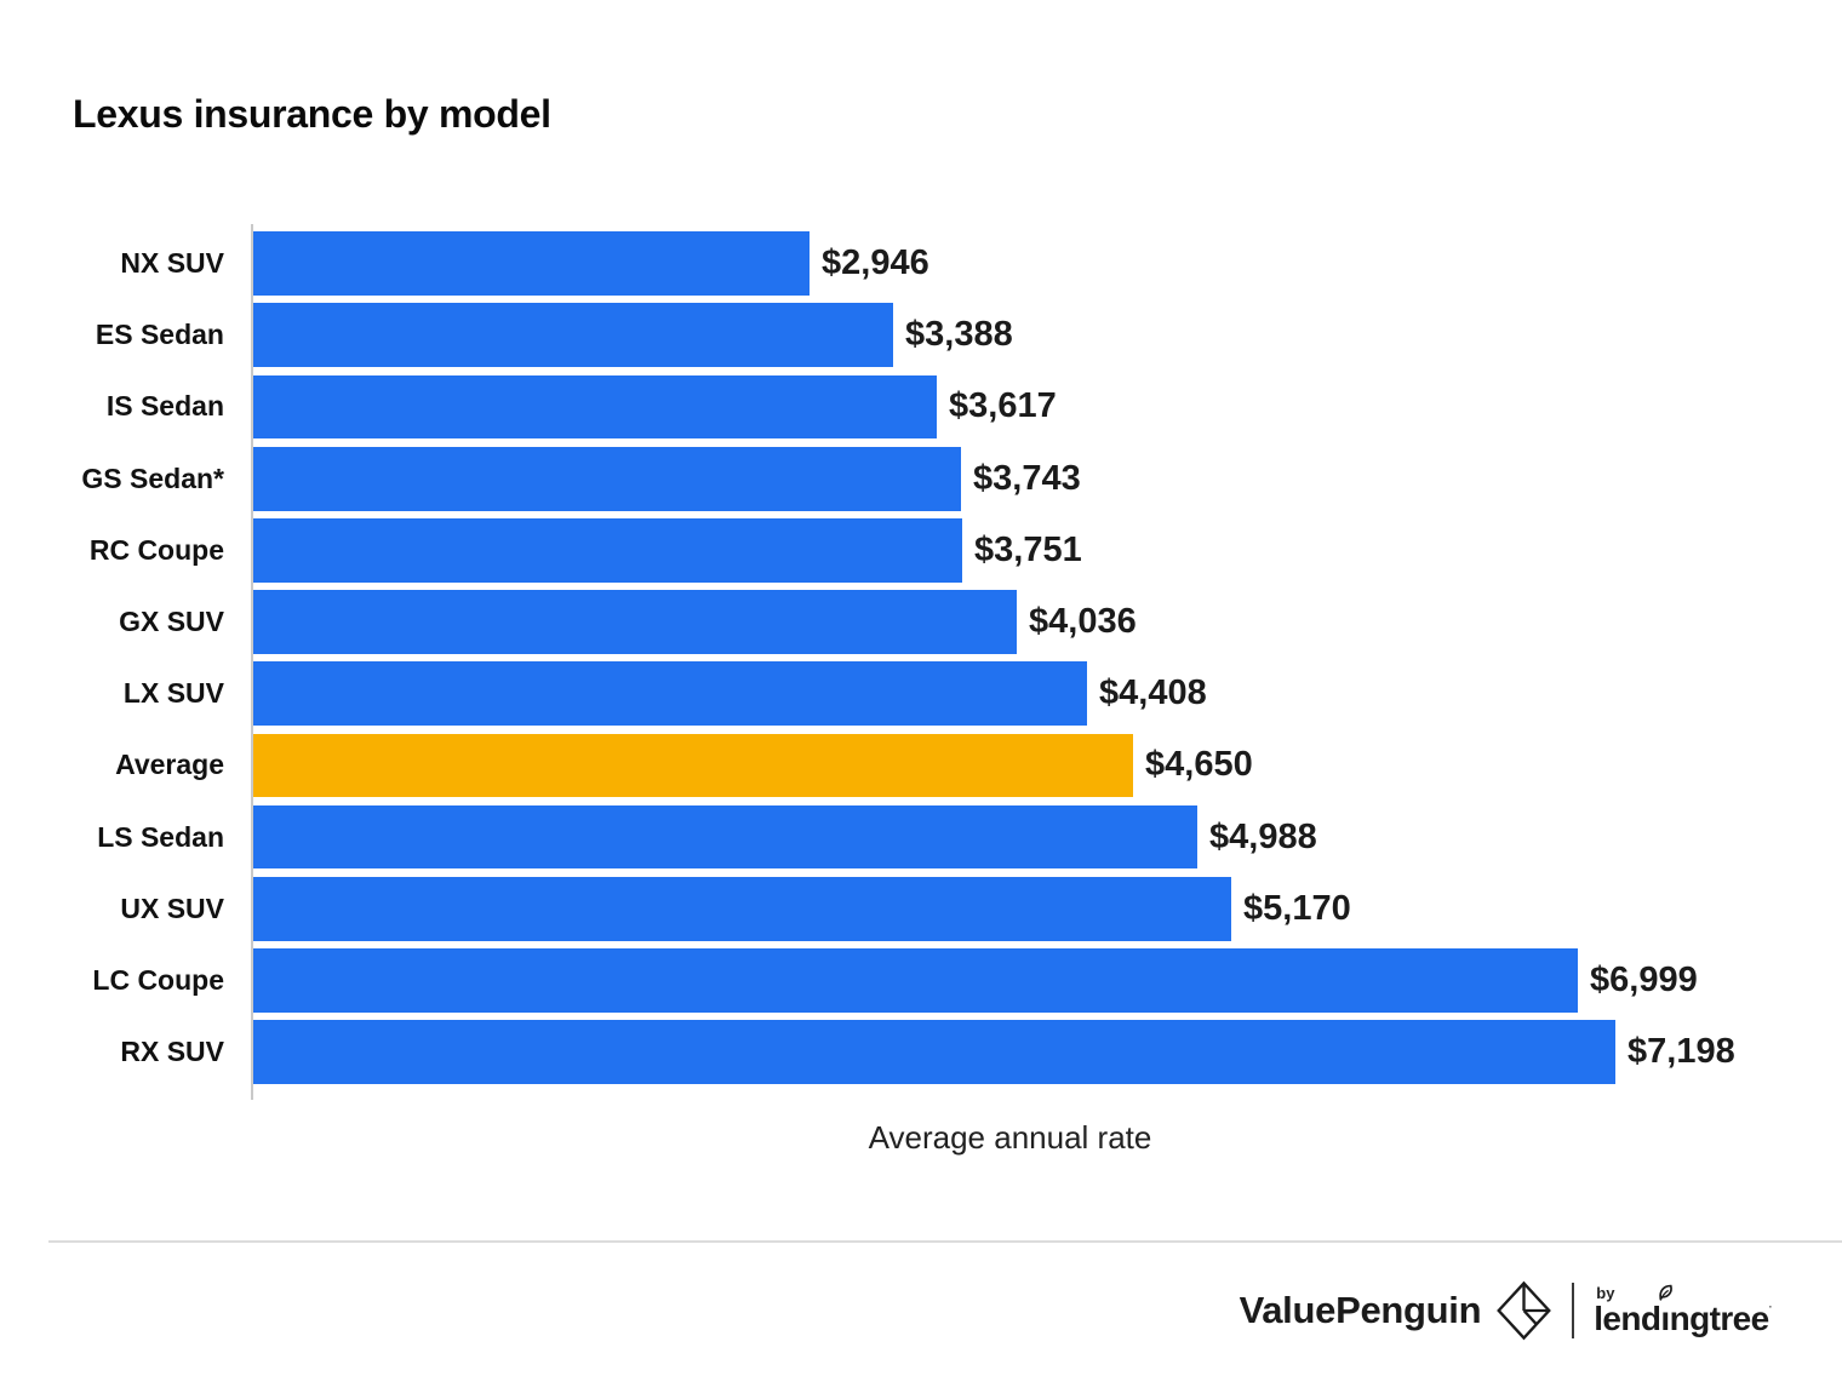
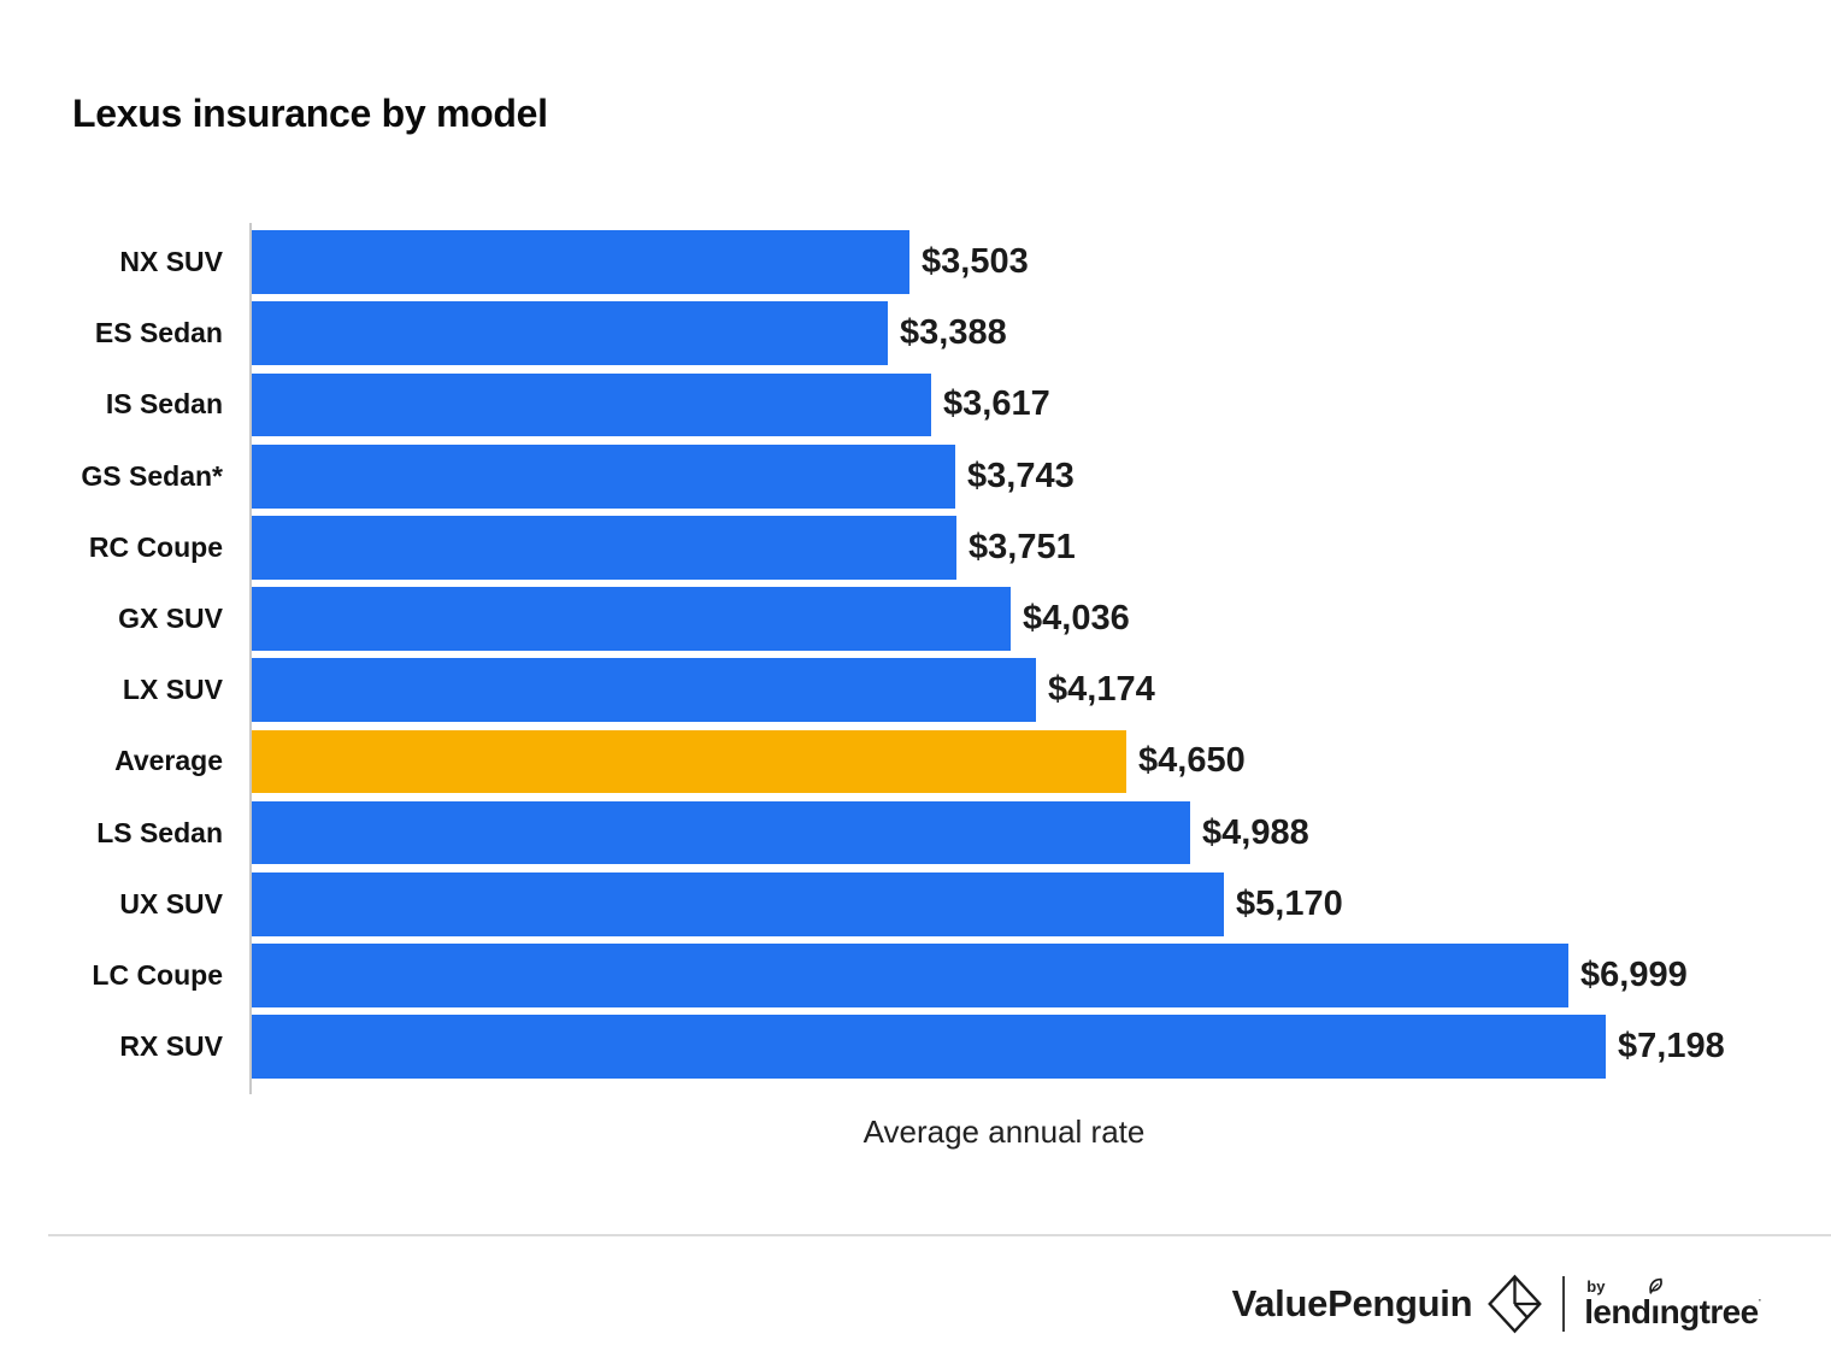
NX SUV: $2,946 -> $3,503
LX SUV: $4,408 -> $4,174
